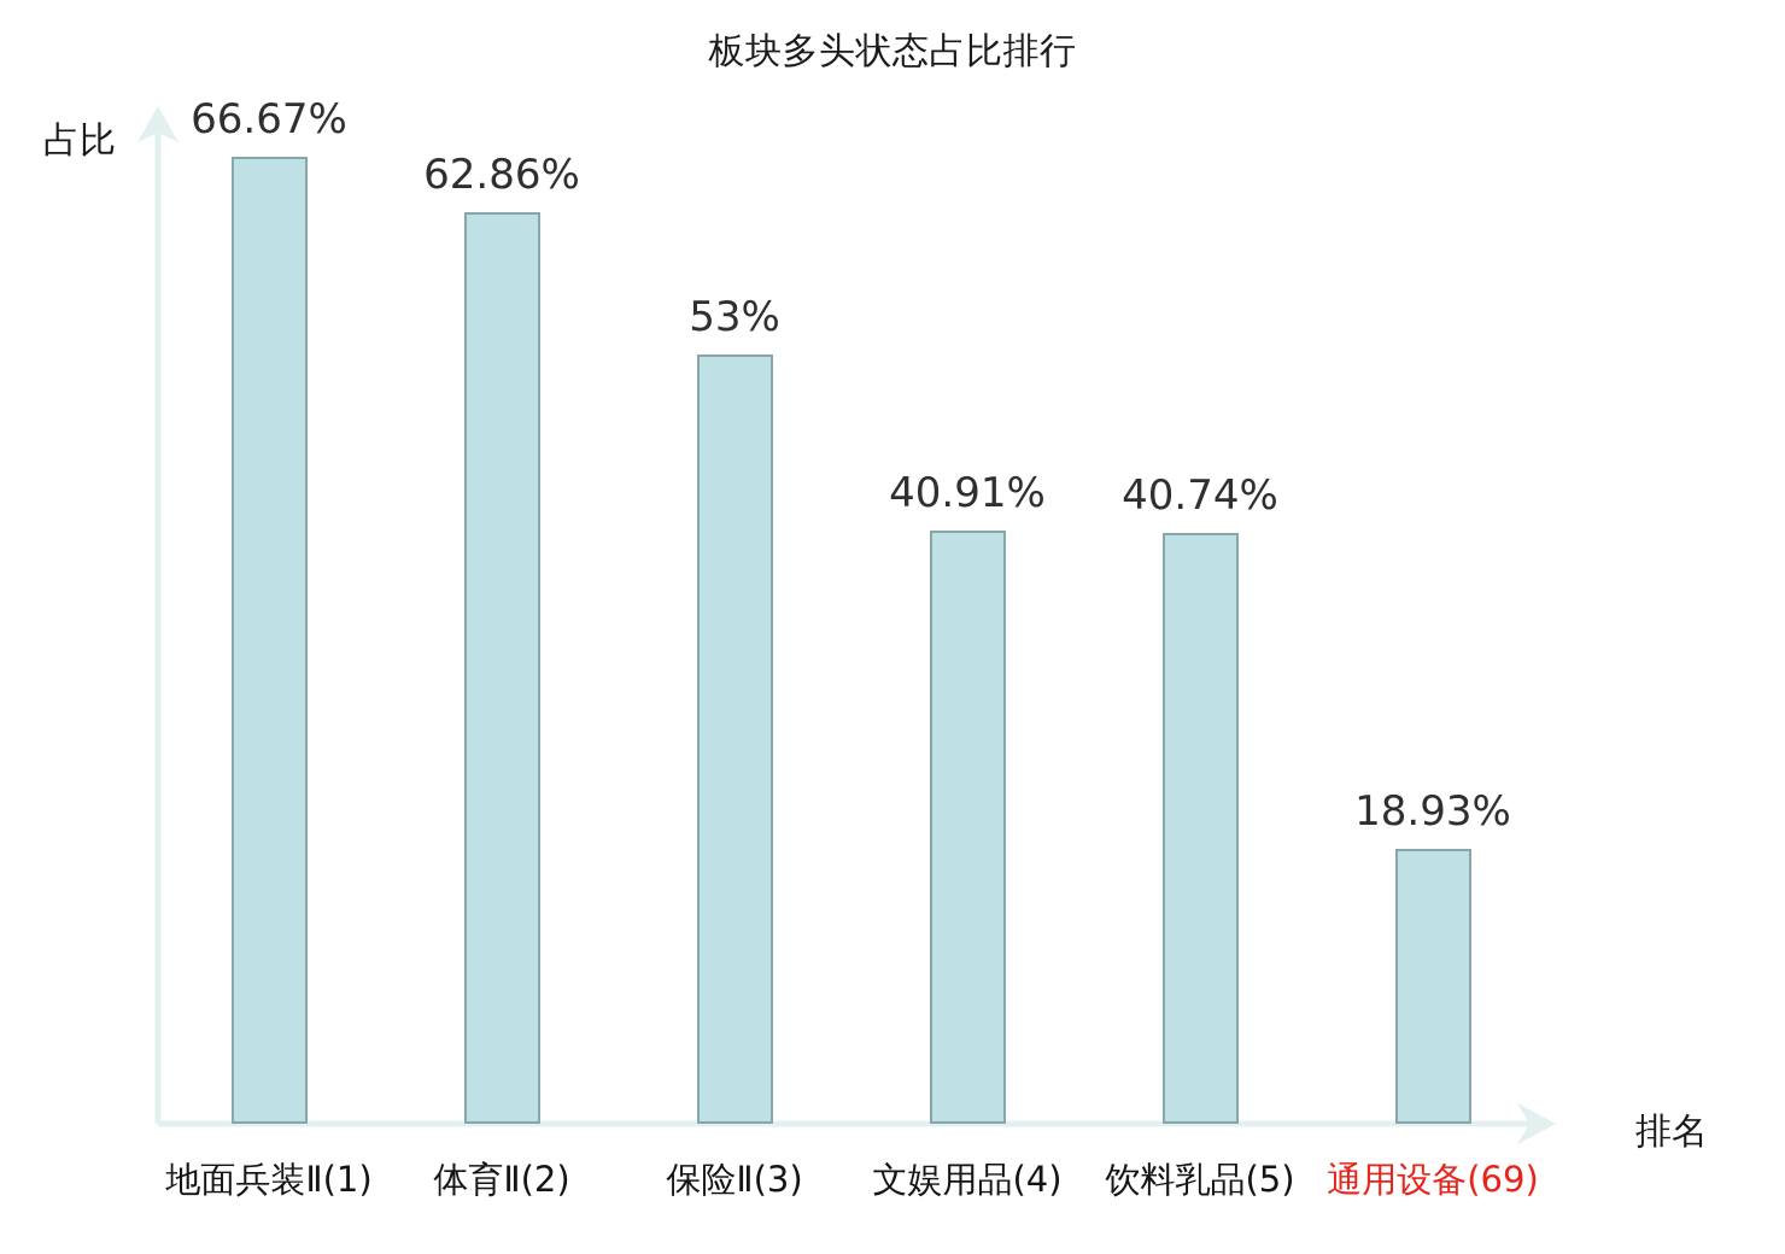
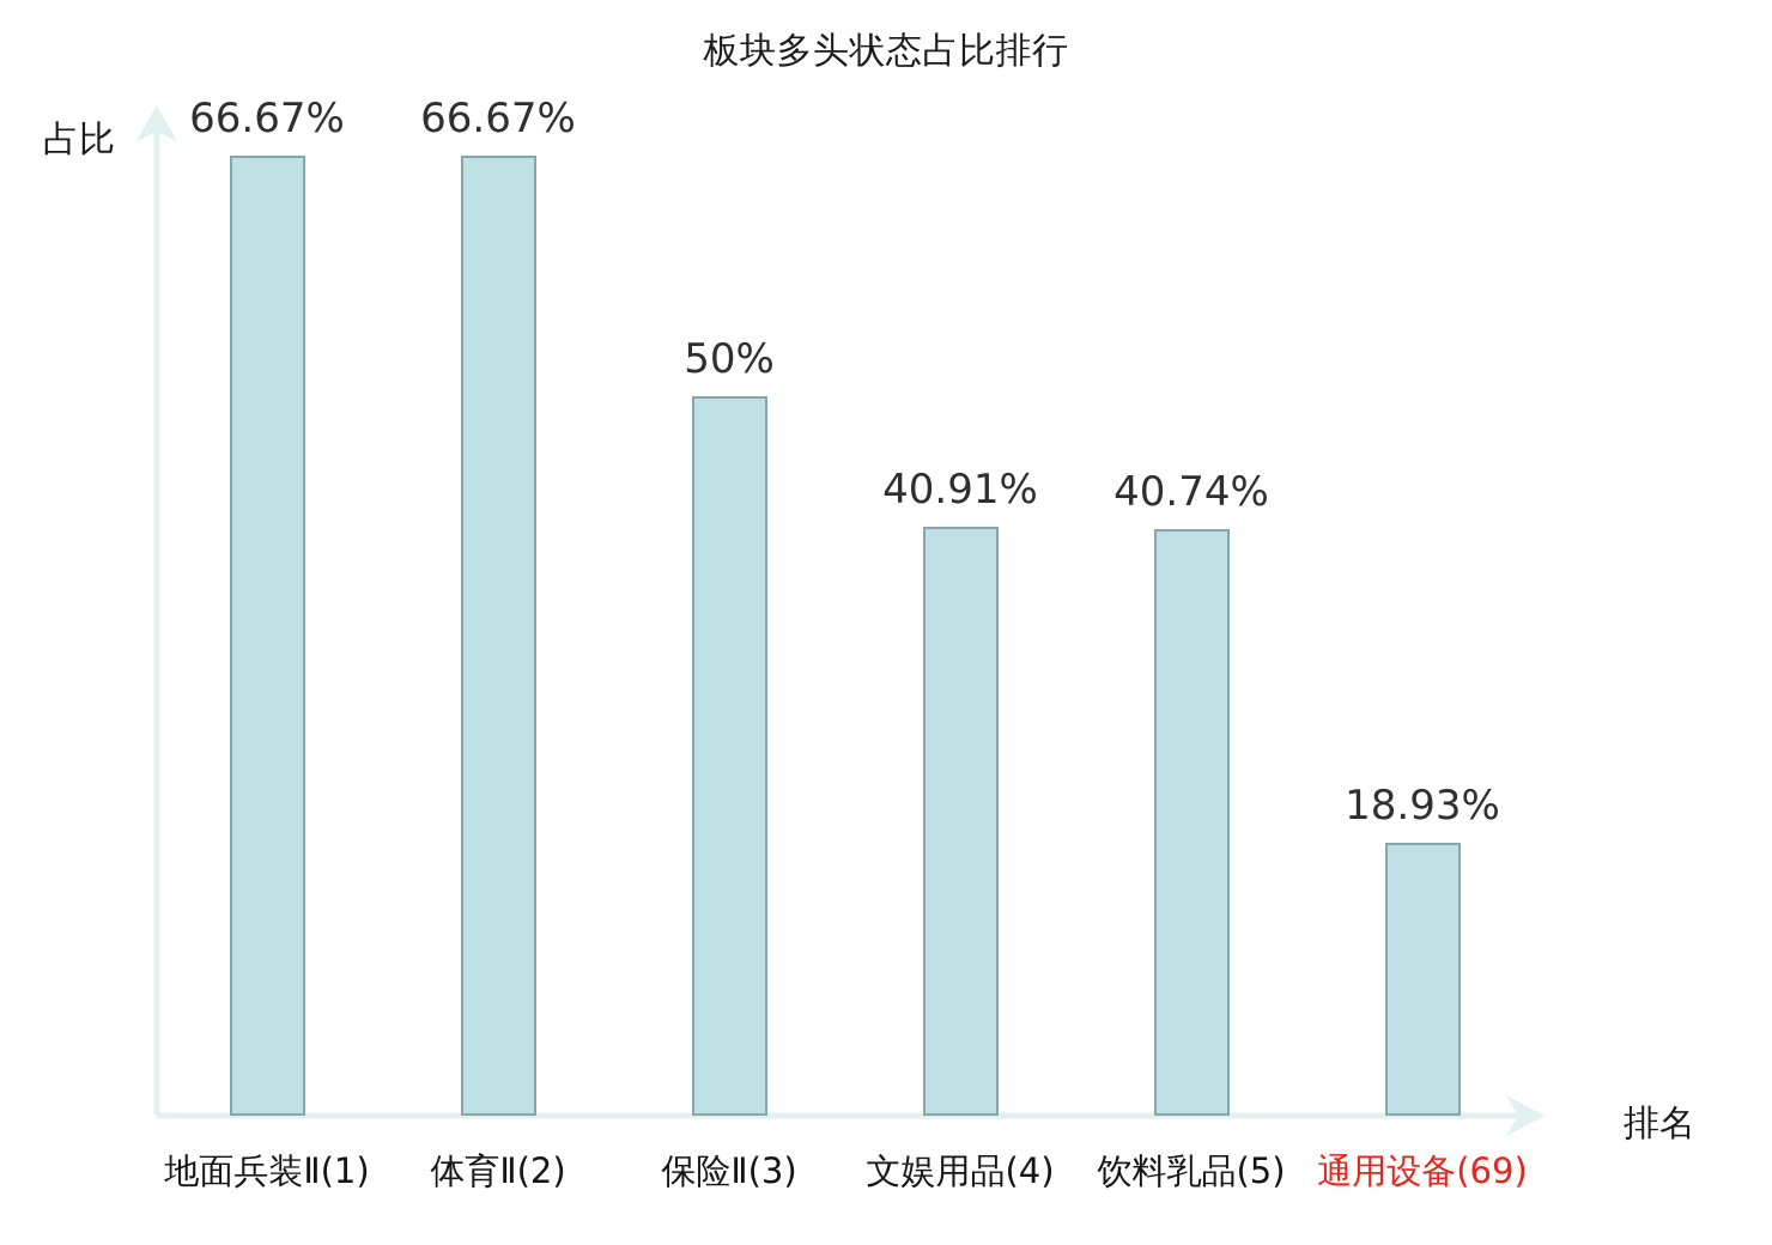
体育Ⅱ(2): 62.86% -> 66.67%
保险Ⅱ(3): 53% -> 50%
